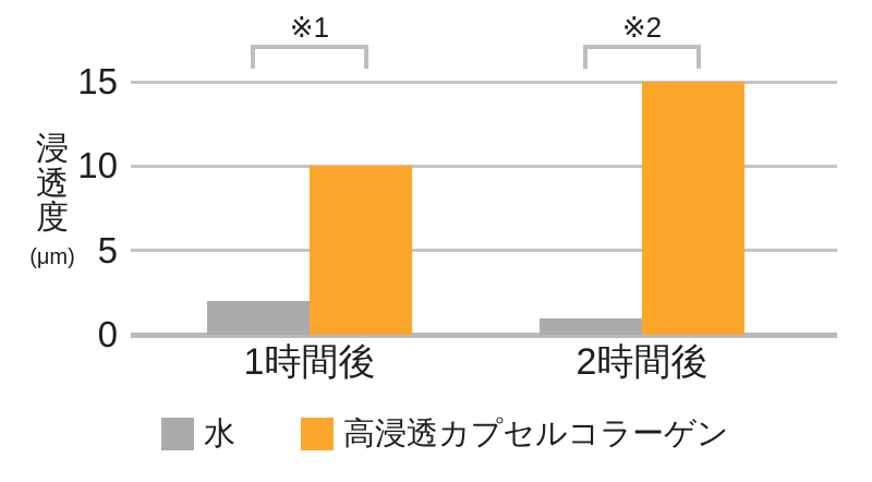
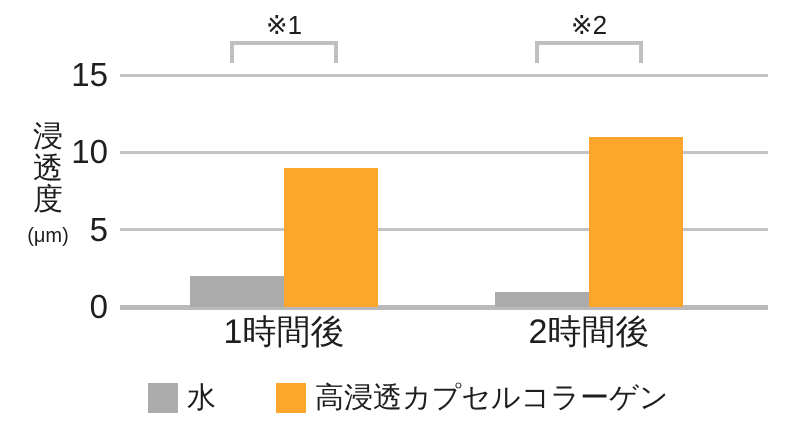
高浸透カプセルコラーゲン/1時間後: 10 -> 9
高浸透カプセルコラーゲン/2時間後: 15 -> 11
